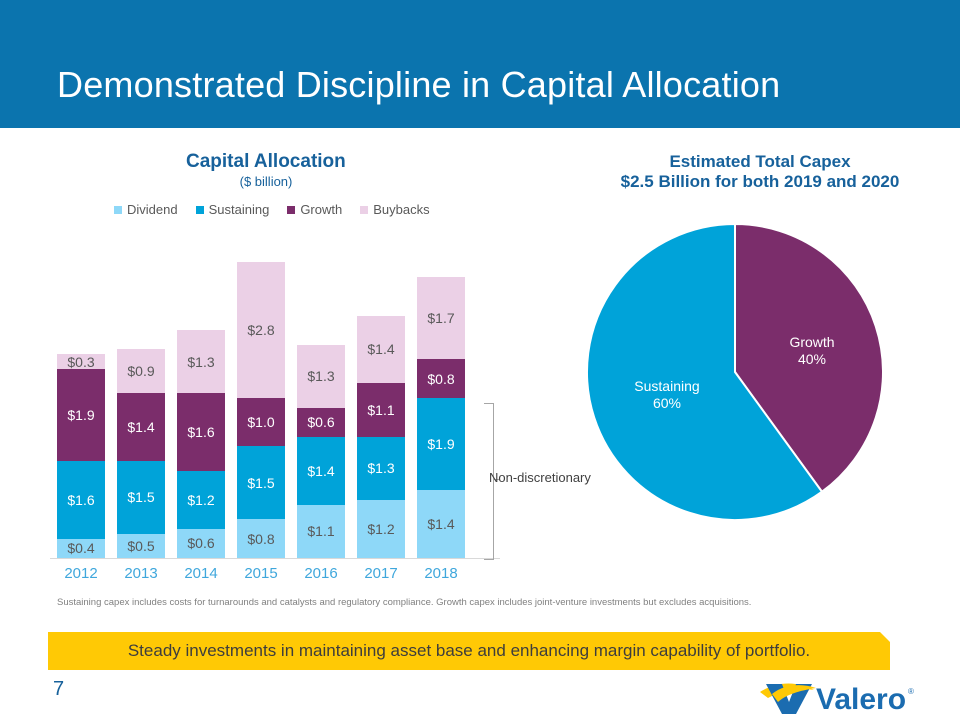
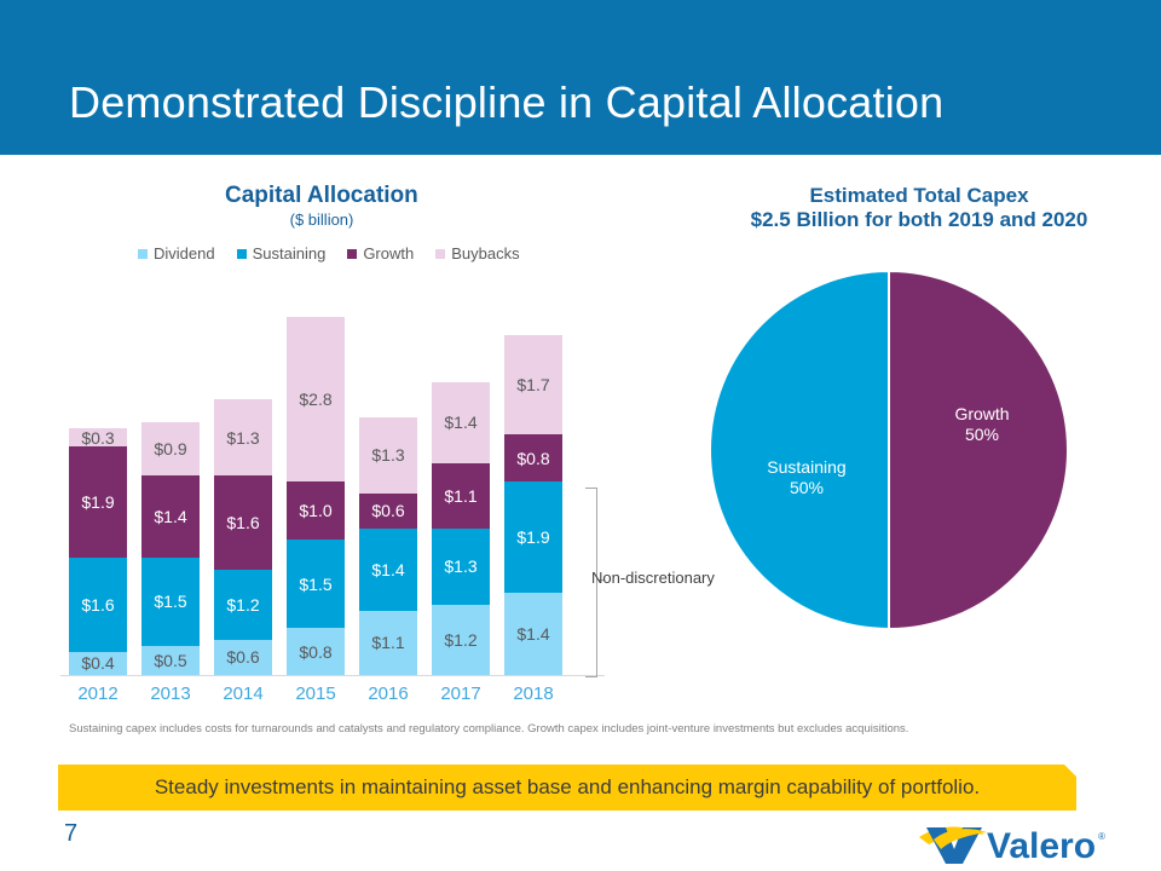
Estimated Total Capex $2.5 Billion for both 2019 and 2020/Sustaining: 60% -> 50%
Estimated Total Capex $2.5 Billion for both 2019 and 2020/Growth: 40% -> 50%
